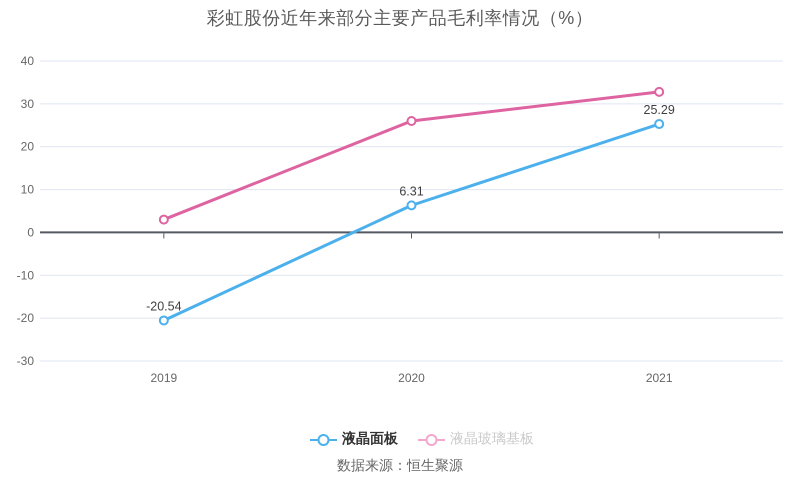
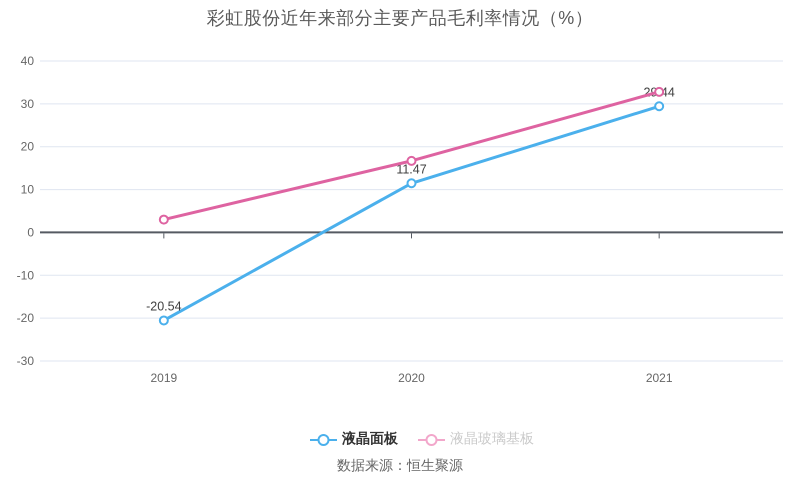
液晶面板/2020: 6.31 -> 11.47
液晶玻璃基板/2020: 26 -> 17
液晶面板/2021: 25.29 -> 29.44
